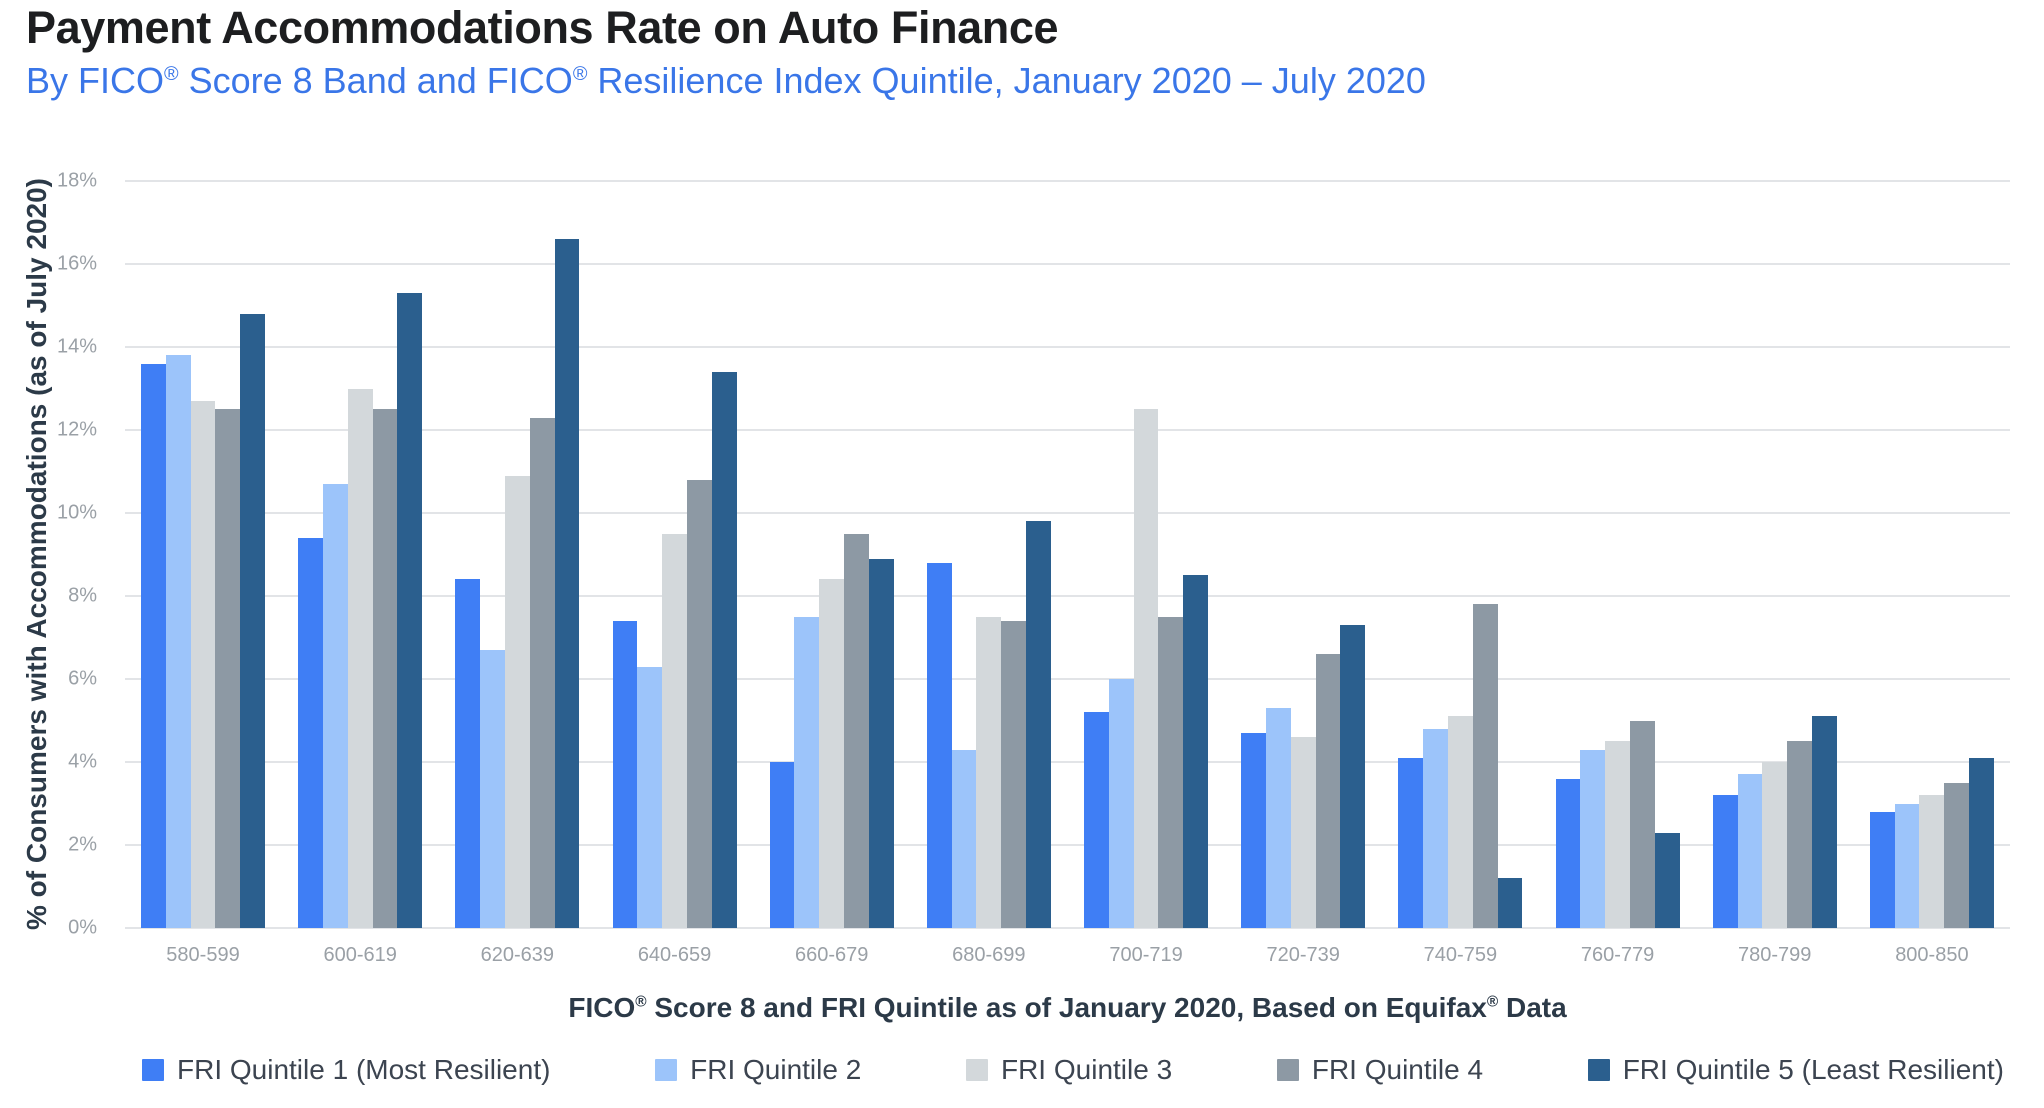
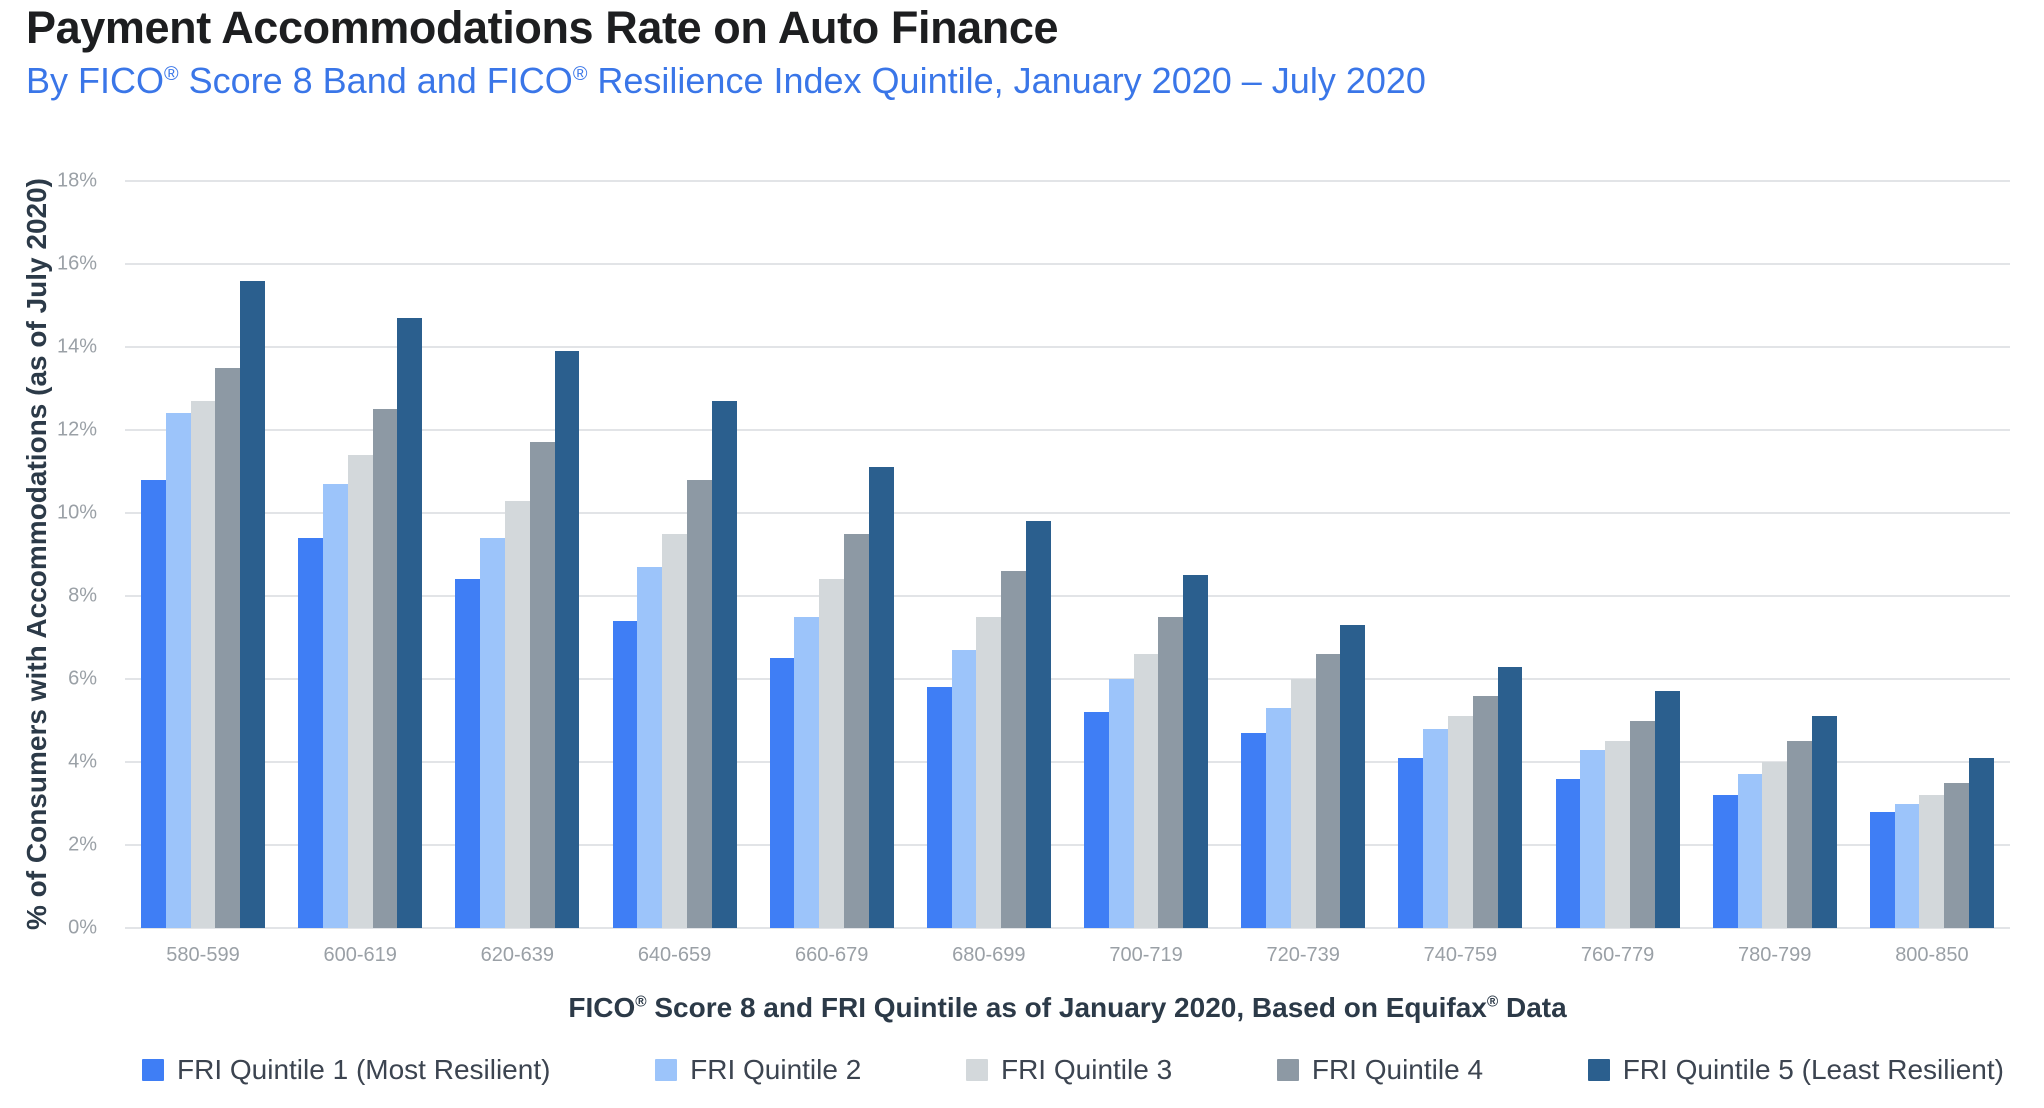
FRI Quintile 1 (Most Resilient)/580-599: 13.6% -> 10.8%
FRI Quintile 2/580-599: 13.8% -> 12.4%
FRI Quintile 4/580-599: 12.5% -> 13.5%
FRI Quintile 5 (Least Resilient)/580-599: 14.8% -> 15.6%
FRI Quintile 3/600-619: 13.0% -> 11.4%
FRI Quintile 5 (Least Resilient)/600-619: 15.3% -> 14.7%
FRI Quintile 2/620-639: 6.7% -> 9.4%
FRI Quintile 3/620-639: 10.9% -> 10.3%
FRI Quintile 4/620-639: 12.3% -> 11.7%
FRI Quintile 5 (Least Resilient)/620-639: 16.6% -> 13.9%
FRI Quintile 2/640-659: 6.3% -> 8.7%
FRI Quintile 5 (Least Resilient)/640-659: 13.4% -> 12.7%
FRI Quintile 1 (Most Resilient)/660-679: 4.0% -> 6.5%
FRI Quintile 5 (Least Resilient)/660-679: 8.9% -> 11.1%
FRI Quintile 1 (Most Resilient)/680-699: 8.8% -> 5.8%
FRI Quintile 2/680-699: 4.3% -> 6.7%
FRI Quintile 4/680-699: 7.4% -> 8.6%
FRI Quintile 3/700-719: 12.5% -> 6.6%
FRI Quintile 3/720-739: 4.6% -> 6.0%
FRI Quintile 4/740-759: 7.8% -> 5.6%
FRI Quintile 5 (Least Resilient)/740-759: 1.2% -> 6.3%
FRI Quintile 5 (Least Resilient)/760-779: 2.3% -> 5.7%
